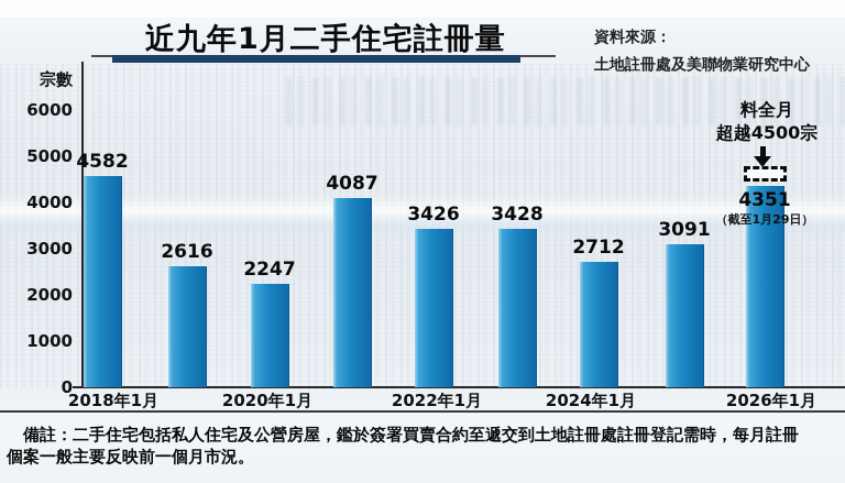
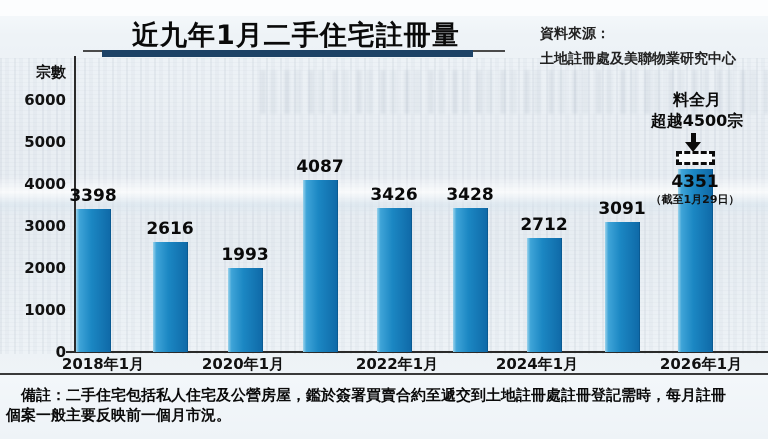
2018年1月: 4582 -> 3398
2020年1月: 2247 -> 1993
